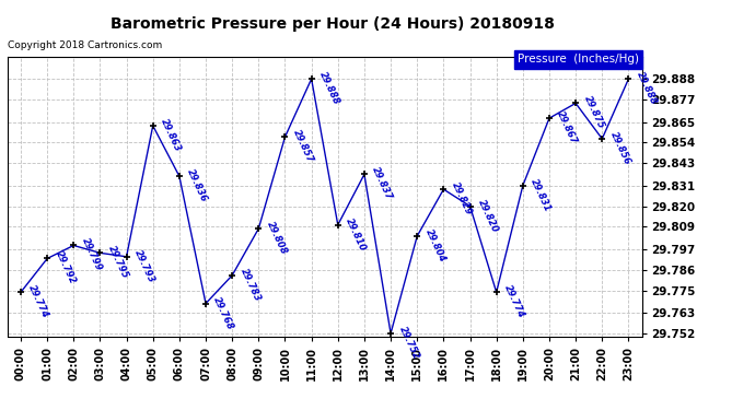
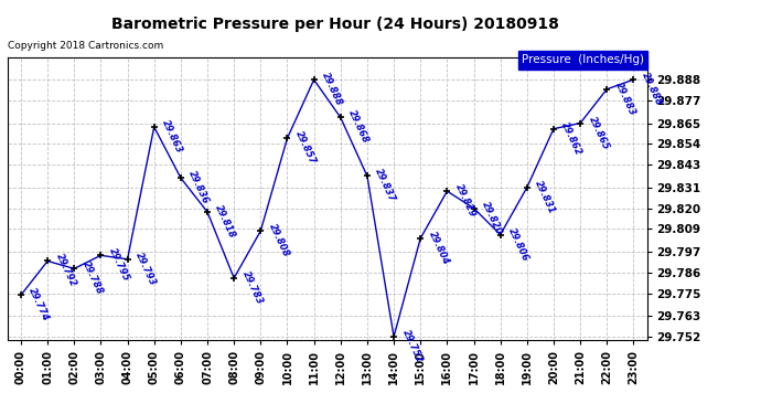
02:00: 29.799 -> 29.788
07:00: 29.768 -> 29.818
12:00: 29.810 -> 29.868
18:00: 29.774 -> 29.806
20:00: 29.867 -> 29.862
21:00: 29.875 -> 29.865
22:00: 29.856 -> 29.883
